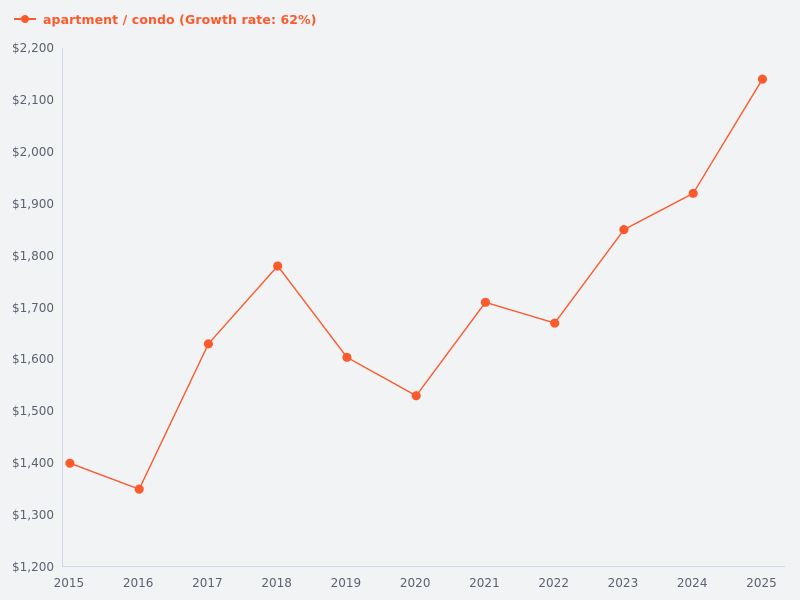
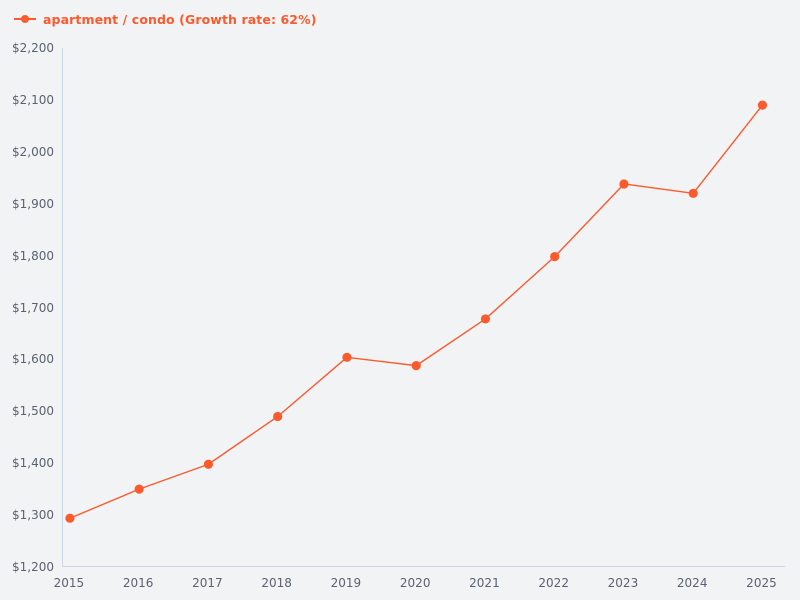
2015: $1400 -> $1290
2017: $1630 -> $1400
2018: $1780 -> $1490
2020: $1530 -> $1590
2021: $1710 -> $1680
2022: $1670 -> $1800
2023: $1850 -> $1940
2025: $2140 -> $2090
